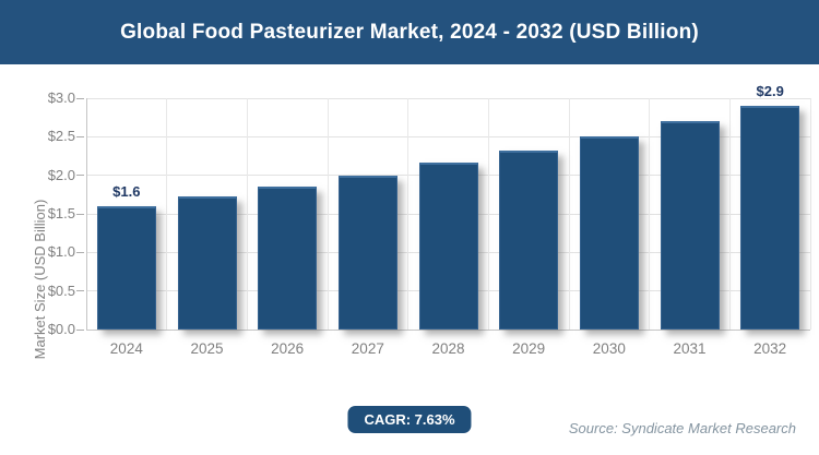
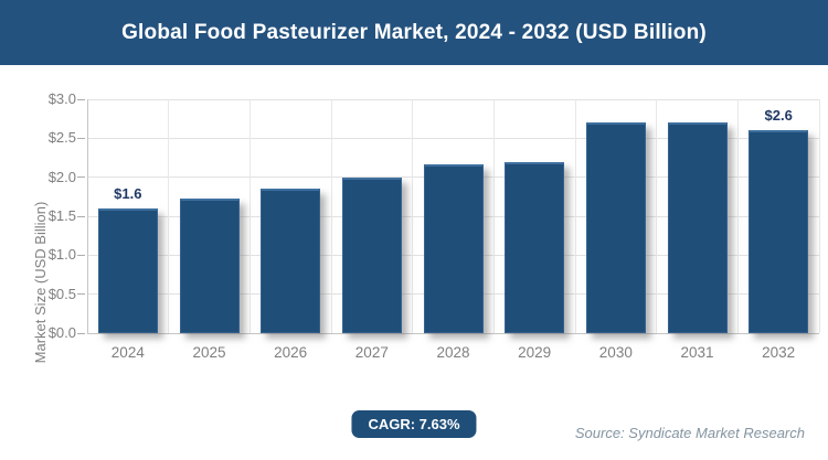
2029: $2.3 -> $2.2
2030: $2.5 -> $2.7
2032: $2.9 -> $2.6
